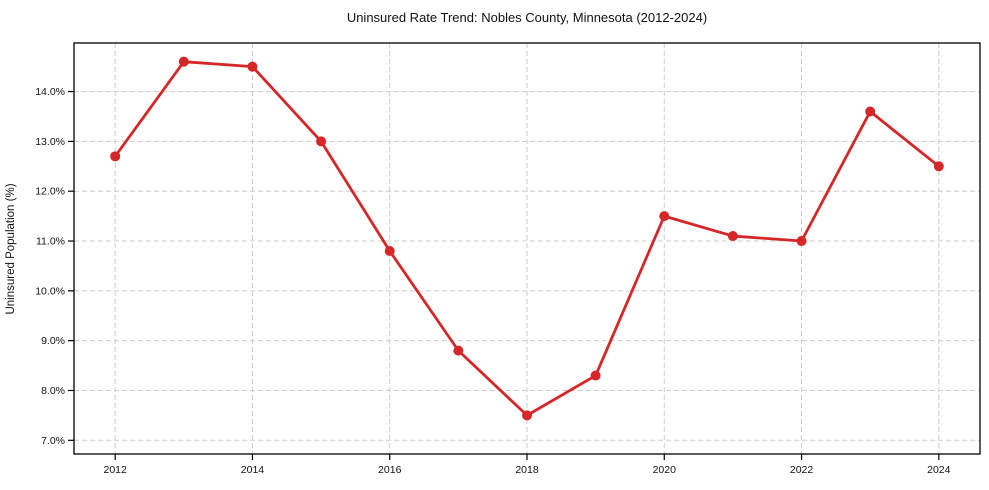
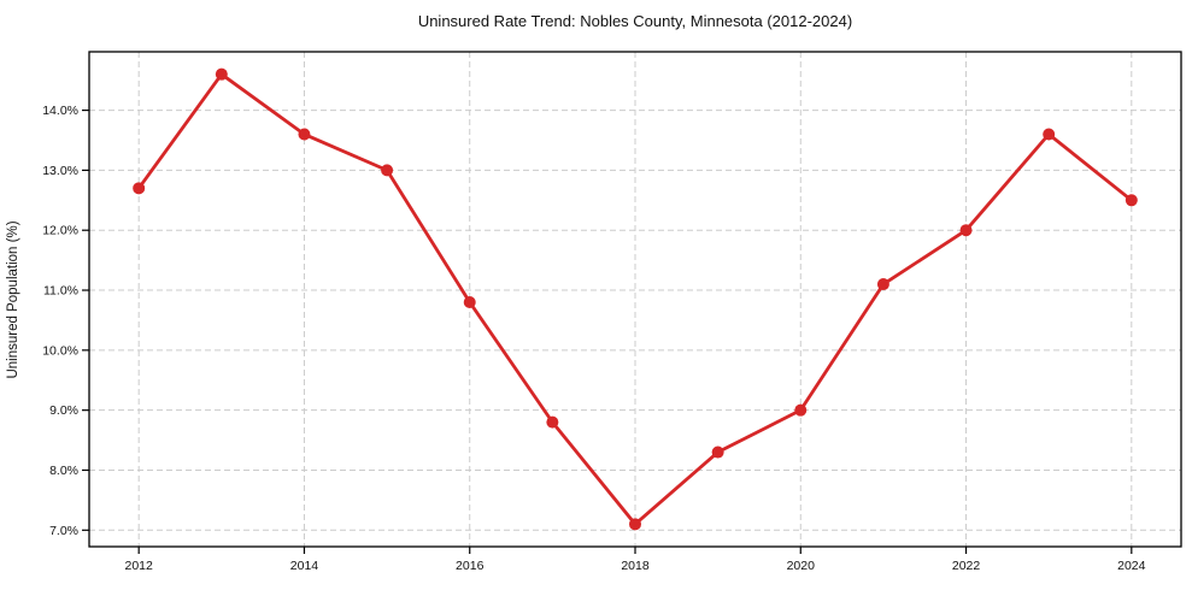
2014: 14.5% -> 13.6%
2018: 7.5% -> 7.1%
2020: 11.5% -> 9.0%
2022: 11.0% -> 12.0%
